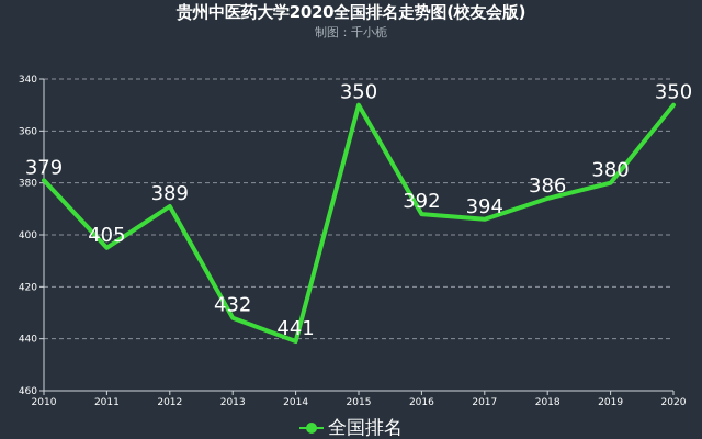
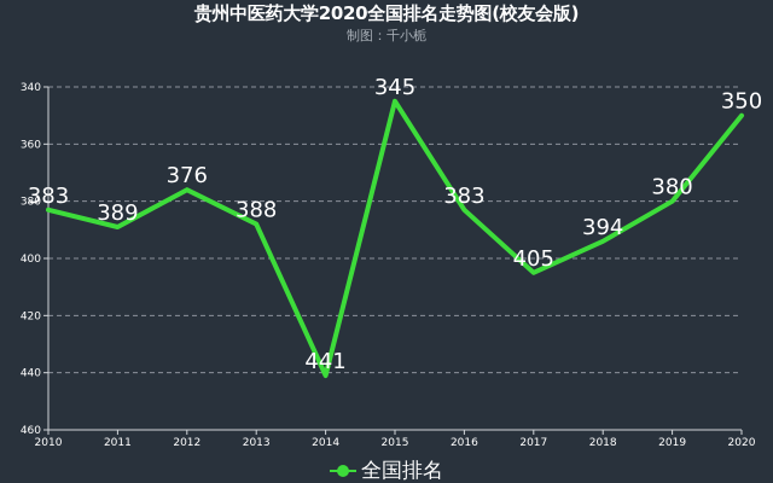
2010: 379 -> 383
2011: 405 -> 389
2012: 389 -> 376
2013: 432 -> 388
2015: 350 -> 345
2016: 392 -> 383
2017: 394 -> 405
2018: 386 -> 394
